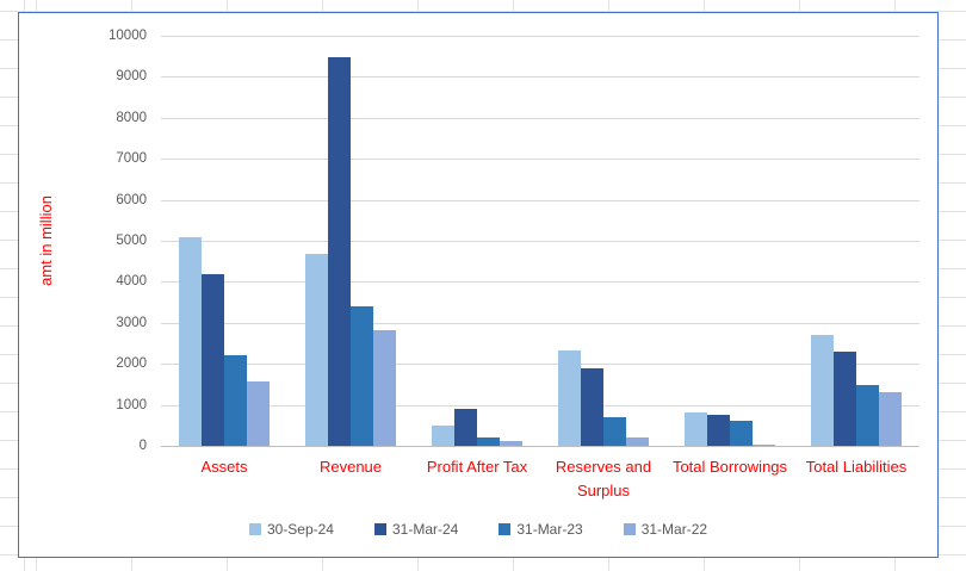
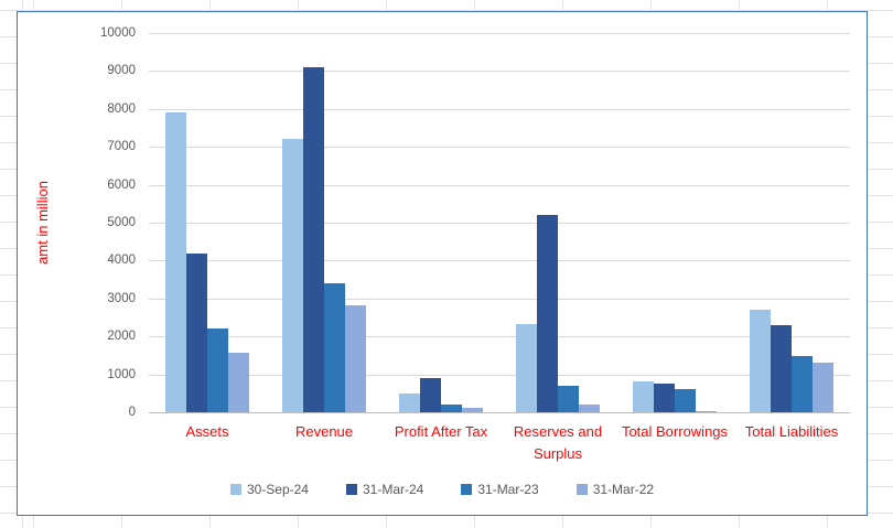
30-Sep-24/Assets: 5100 -> 7900
30-Sep-24/Revenue: 4700 -> 7200
31-Mar-24/Revenue: 9500 -> 9100
31-Mar-24/Reserves and Surplus: 1900 -> 5200
